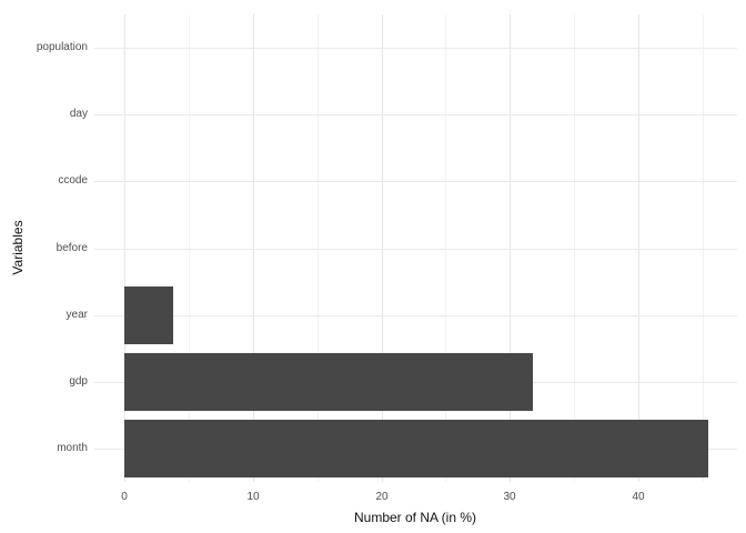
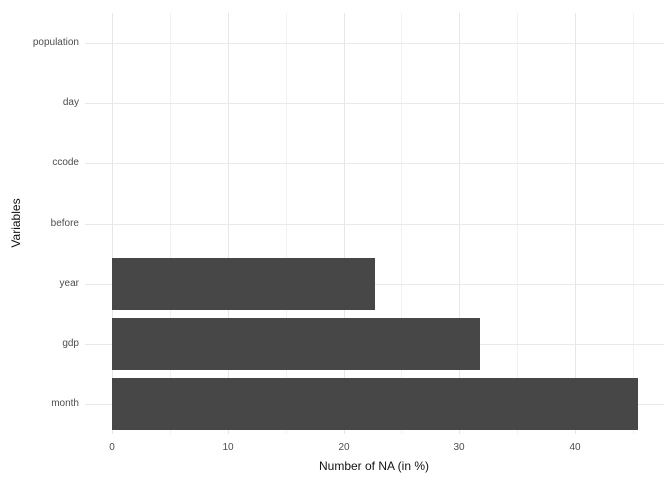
year: 3.8 -> 22.7
